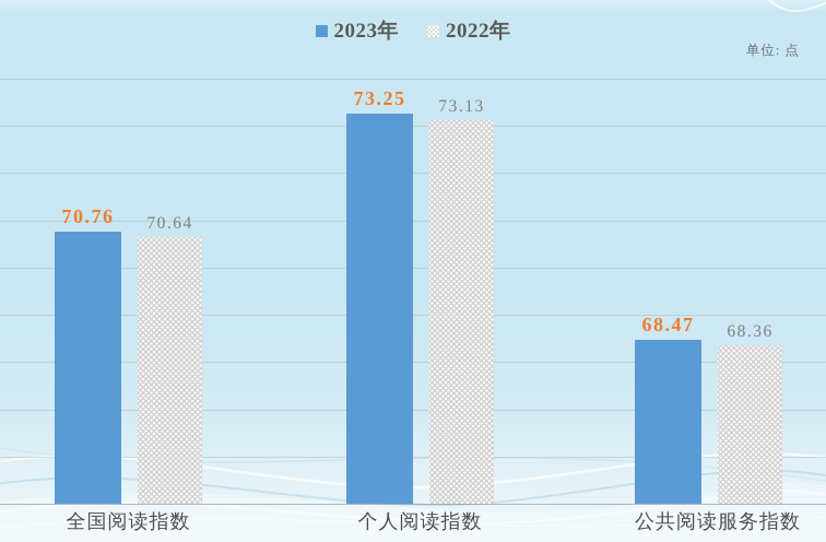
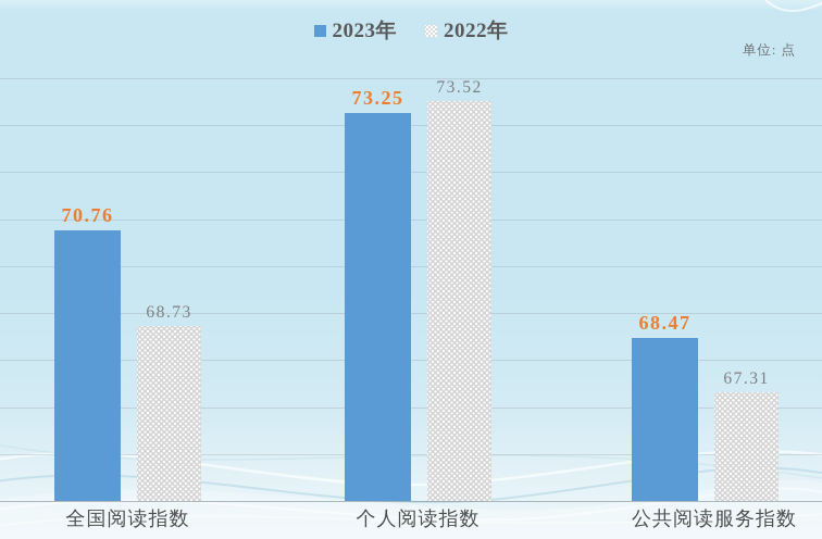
2022年/全国阅读指数: 70.64 -> 68.73
2022年/个人阅读指数: 73.13 -> 73.52
2022年/公共阅读服务指数: 68.36 -> 67.31
